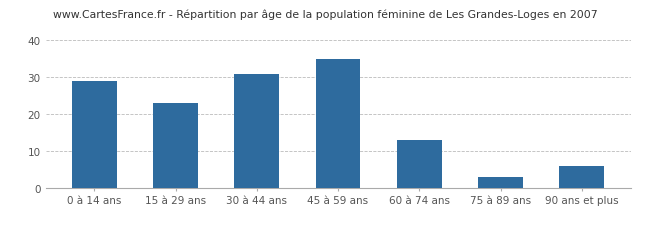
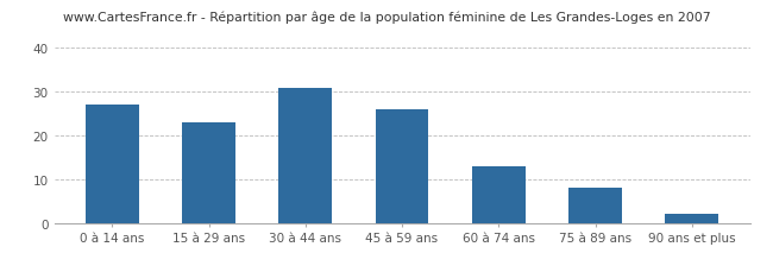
0 à 14 ans: 29 -> 27
45 à 59 ans: 35 -> 26
75 à 89 ans: 3 -> 8
90 ans et plus: 6 -> 2
